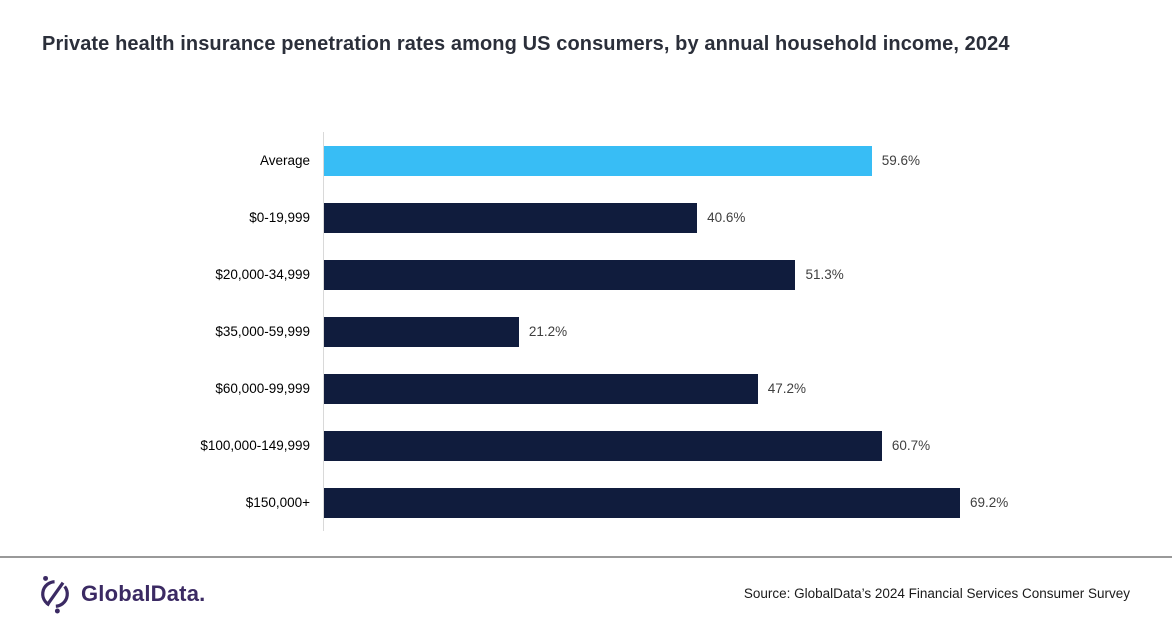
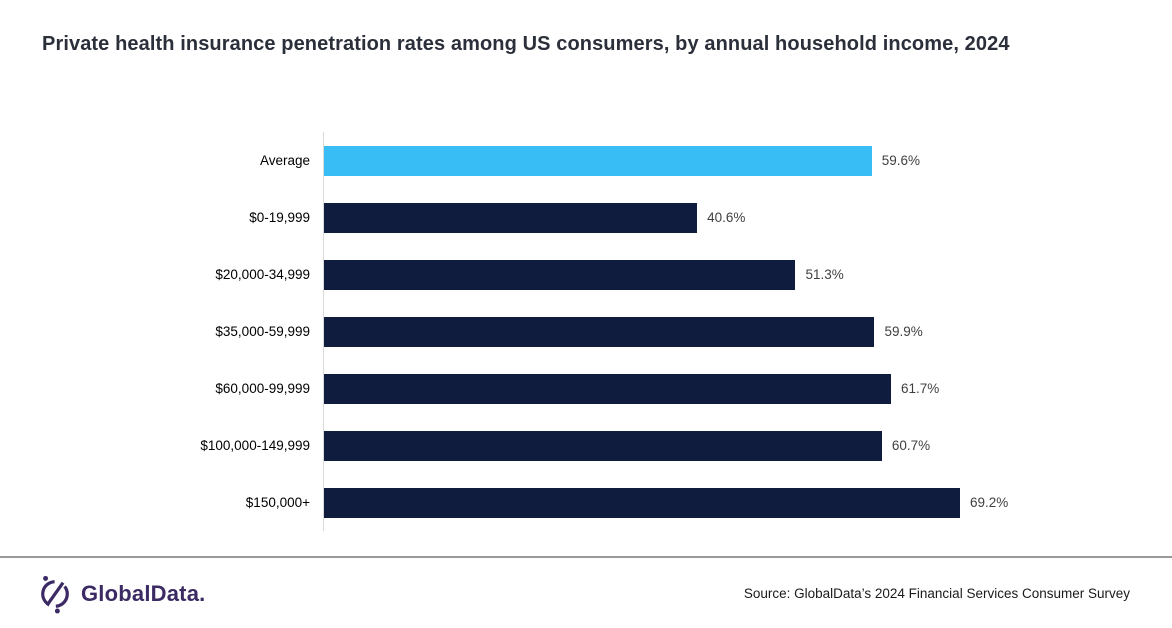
$35,000-59,999: 21.2% -> 59.9%
$60,000-99,999: 47.2% -> 61.7%
